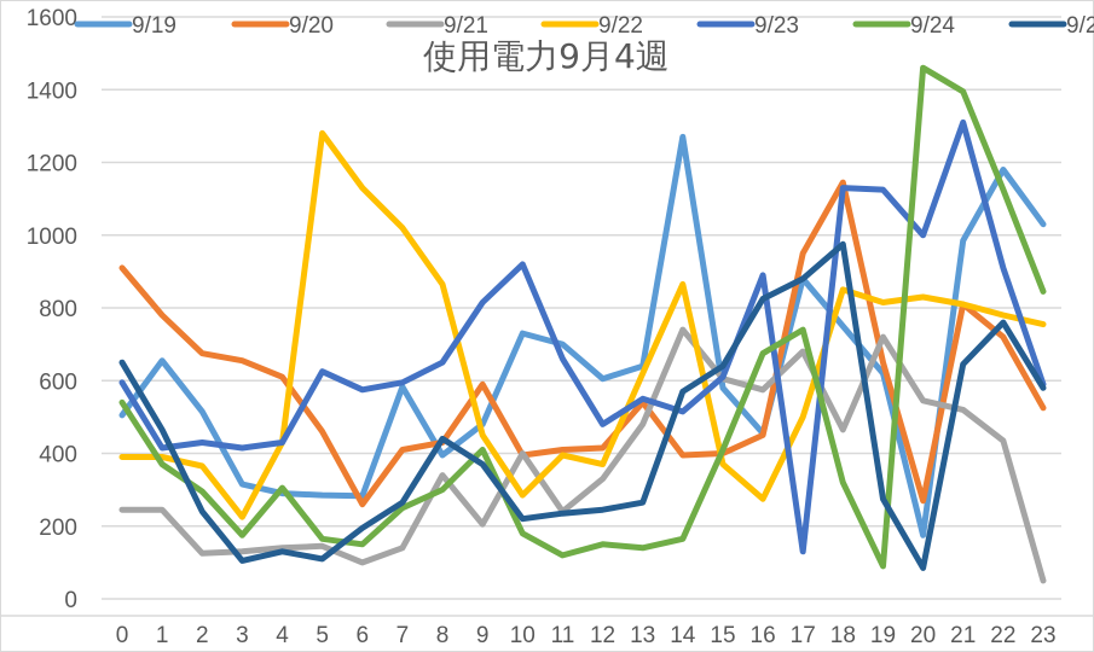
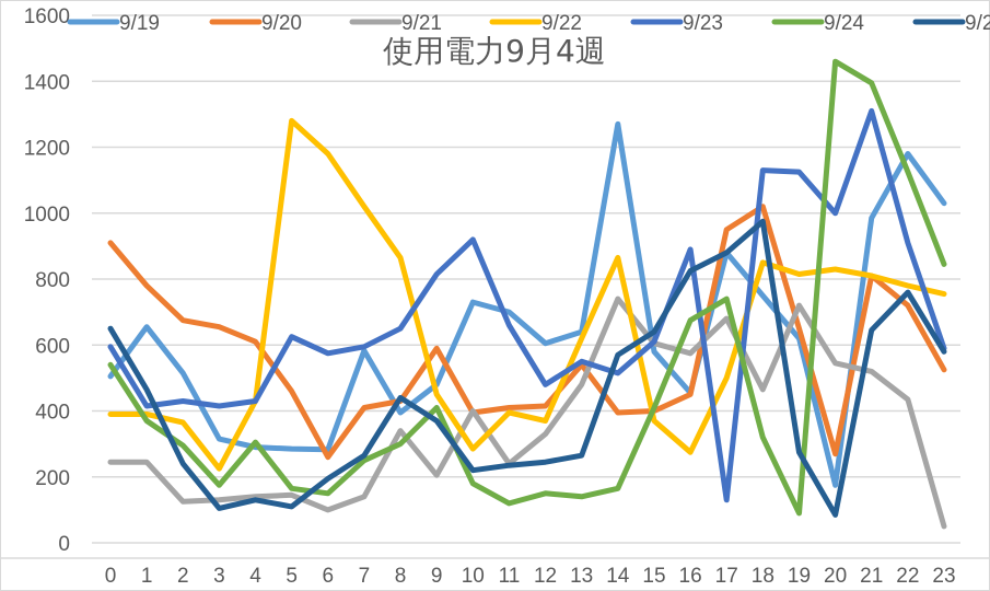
9/22/6: 1130 -> 1180
9/20/18: 1140 -> 1020
